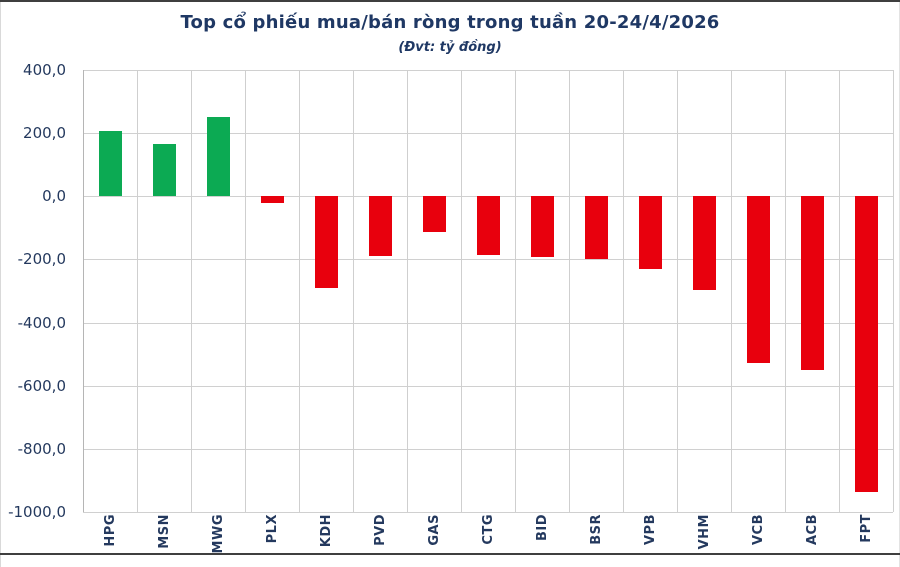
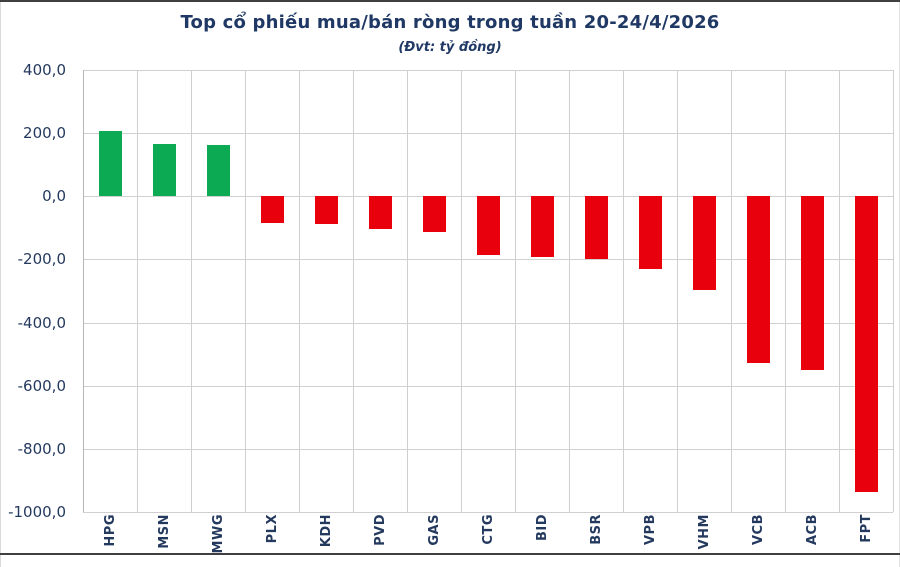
MWG: 250 -> 160
PLX: -20 -> -90
KDH: -290 -> -90
PVD: -190 -> -100
